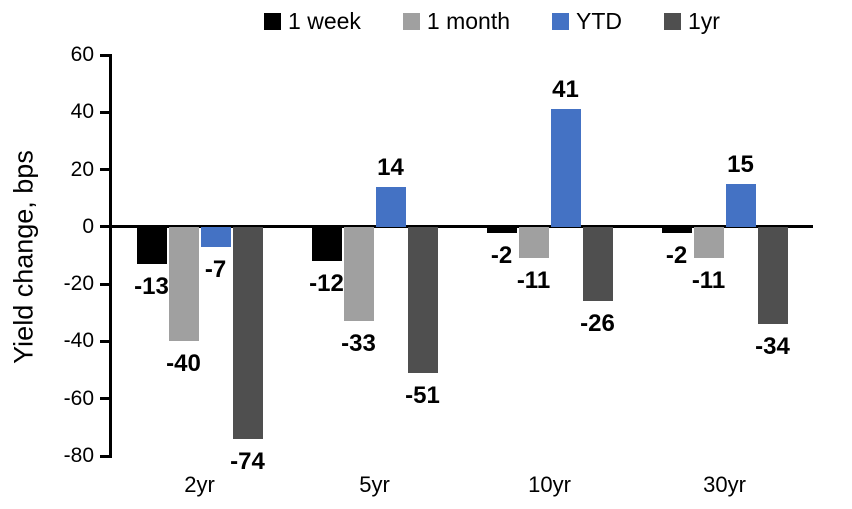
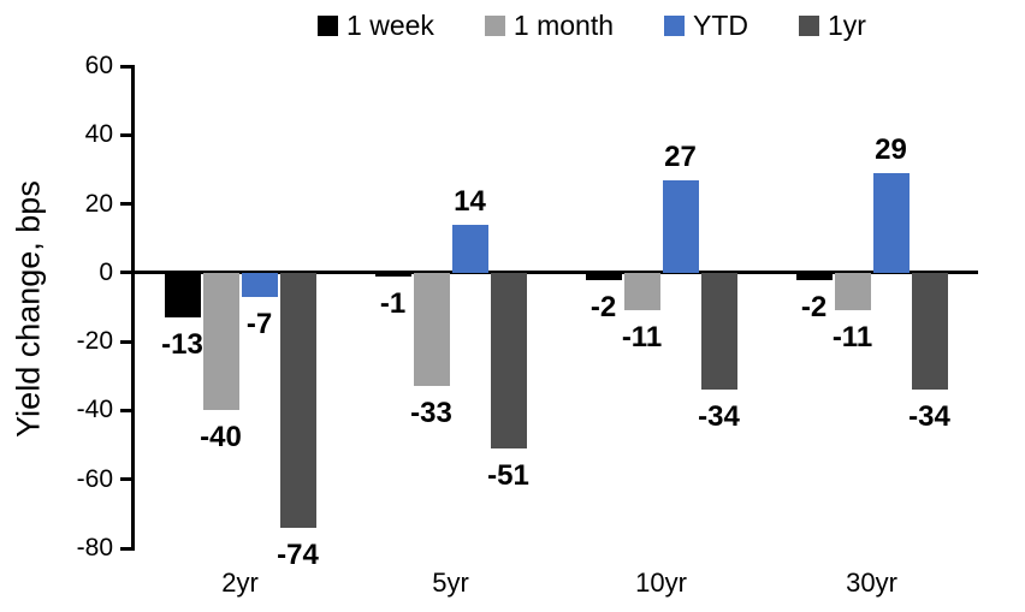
1 week/5yr: -12 -> -1
YTD/10yr: 41 -> 27
1yr/10yr: -26 -> -34
YTD/30yr: 15 -> 29
